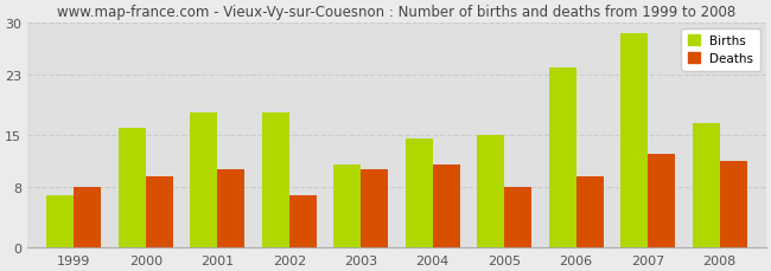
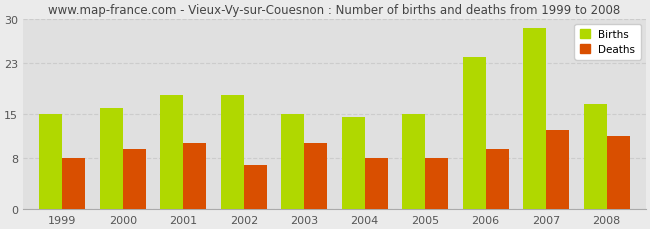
Births/1999: 7.0 -> 15.0
Births/2003: 11.0 -> 15.0
Deaths/2004: 11.0 -> 8.0
